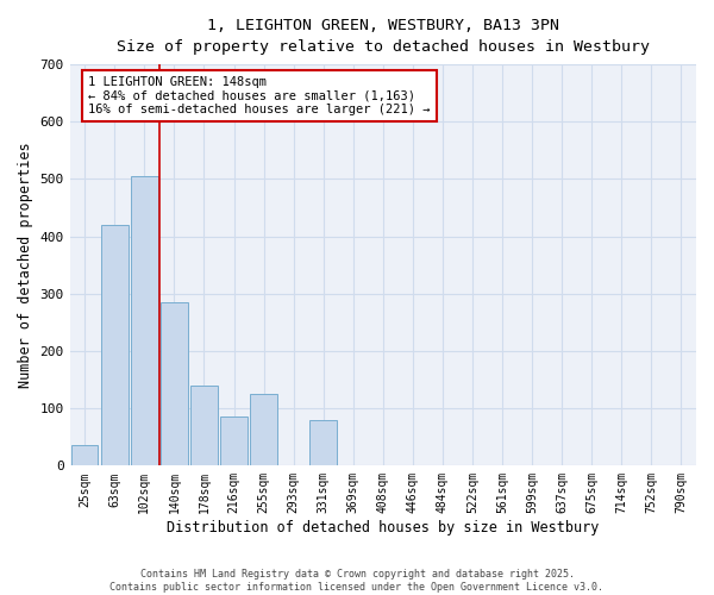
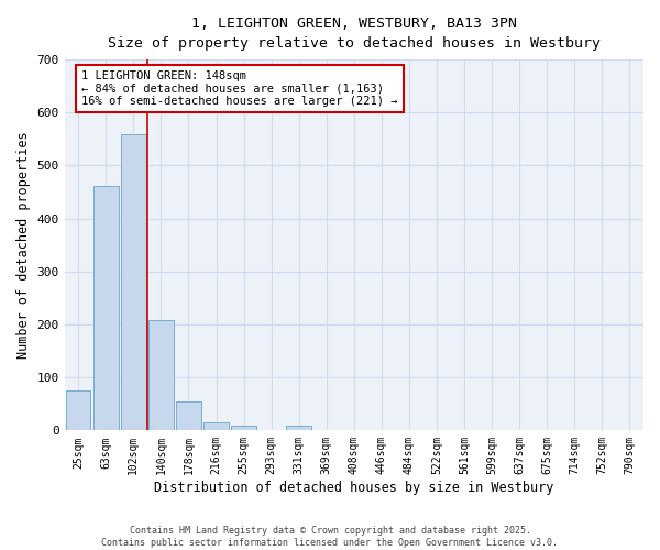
25sqm: 35 -> 75
63sqm: 420 -> 462
102sqm: 505 -> 560
140sqm: 285 -> 208
178sqm: 140 -> 55
216sqm: 85 -> 15
255sqm: 125 -> 8
331sqm: 80 -> 8
